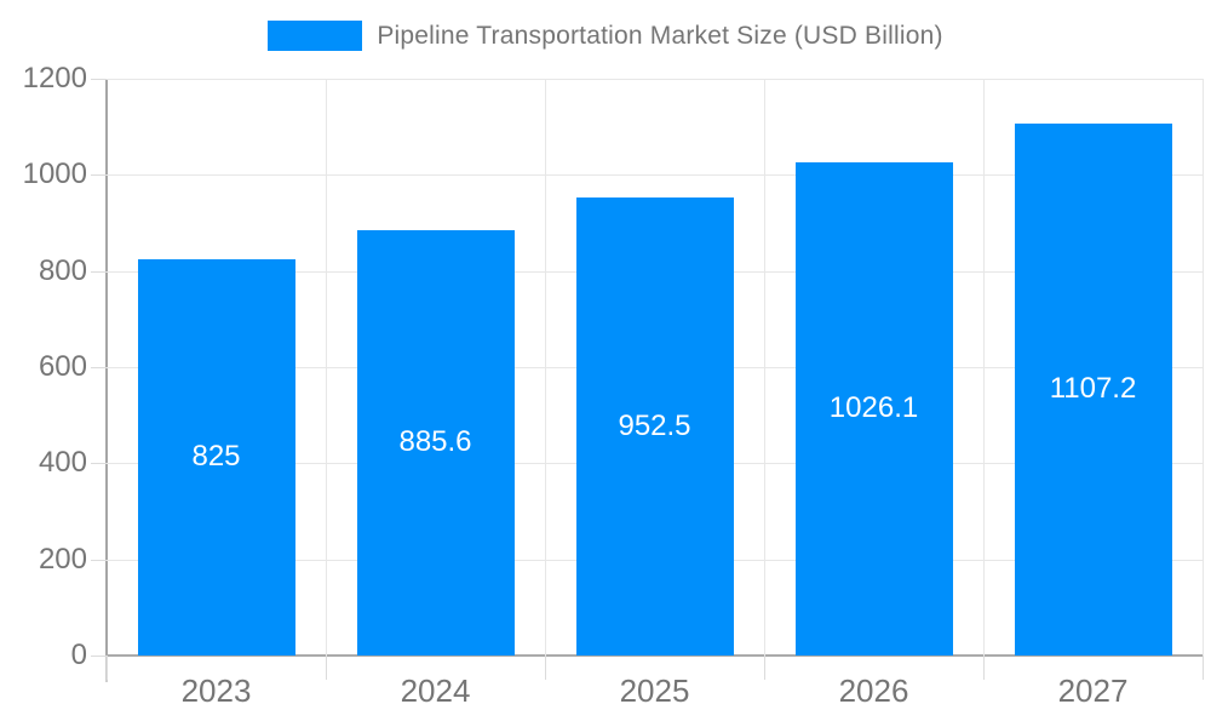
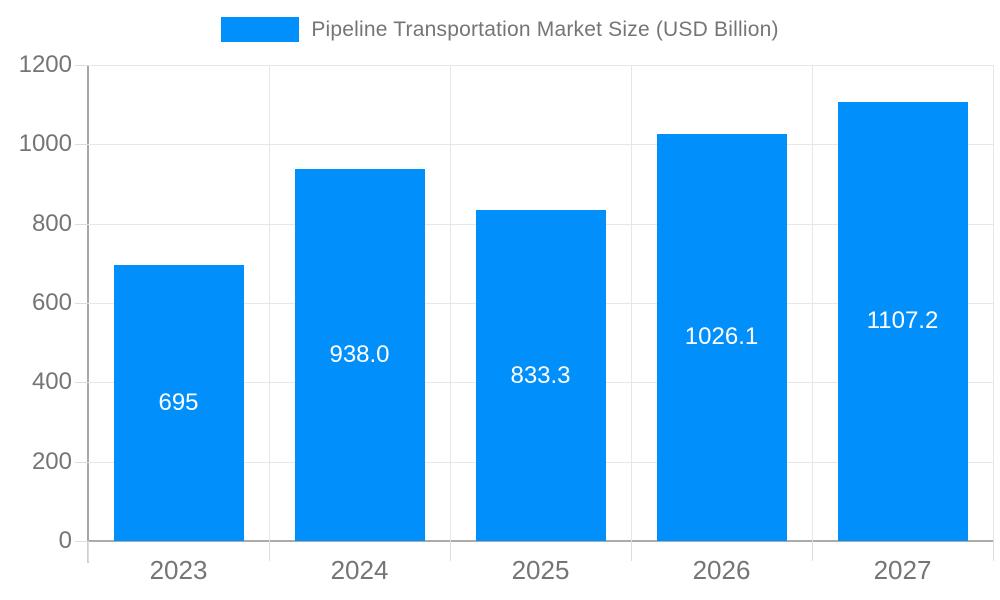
2023: 825 -> 695
2024: 885.6 -> 938.0
2025: 952.5 -> 833.3
